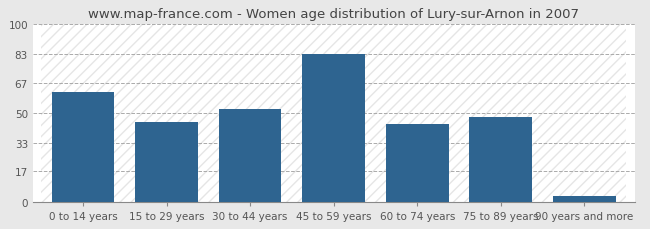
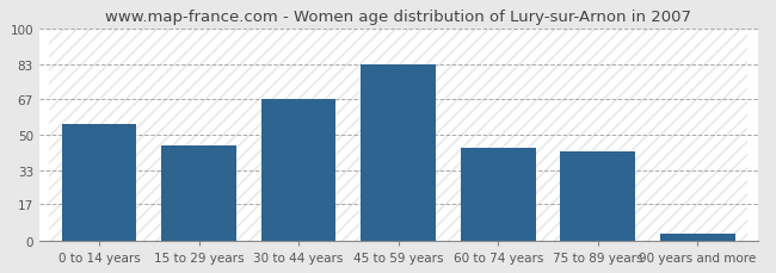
0 to 14 years: 62 -> 55
30 to 44 years: 52 -> 67
75 to 89 years: 48 -> 42
